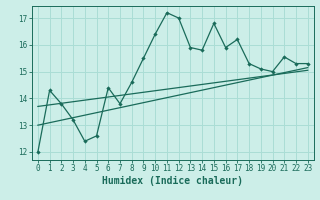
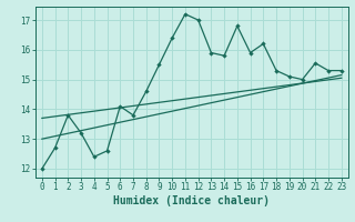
1: 14.30 -> 12.70
6: 14.40 -> 14.10
